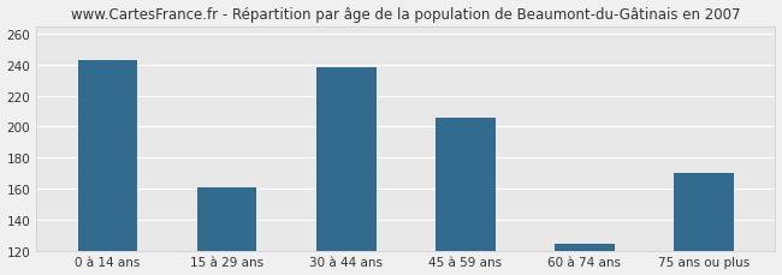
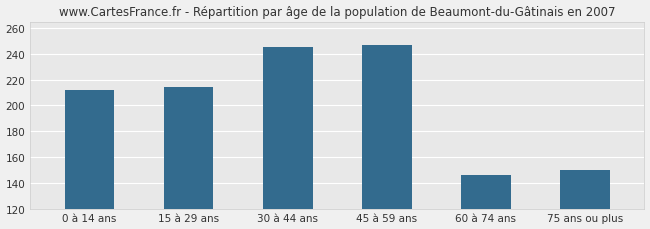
0 à 14 ans: 243 -> 212
15 à 29 ans: 161 -> 214
30 à 44 ans: 238 -> 245
45 à 59 ans: 206 -> 247
60 à 74 ans: 124 -> 146
75 ans ou plus: 170 -> 150
